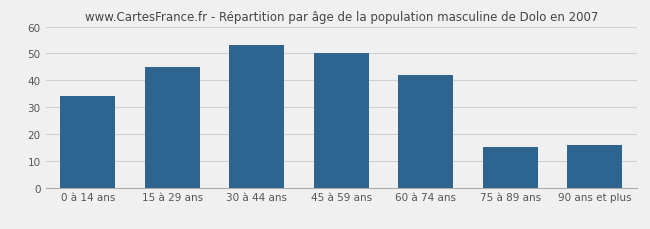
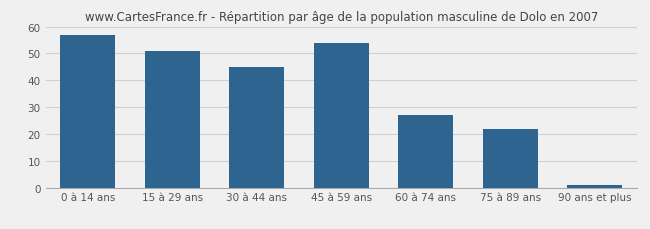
0 à 14 ans: 34 -> 57
15 à 29 ans: 45 -> 51
30 à 44 ans: 53 -> 45
45 à 59 ans: 50 -> 54
60 à 74 ans: 42 -> 27
75 à 89 ans: 15 -> 22
90 ans et plus: 16 -> 1
